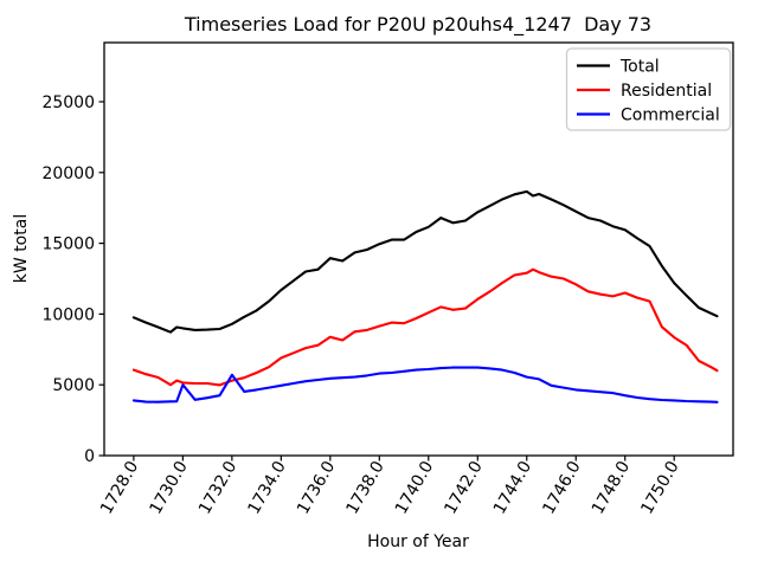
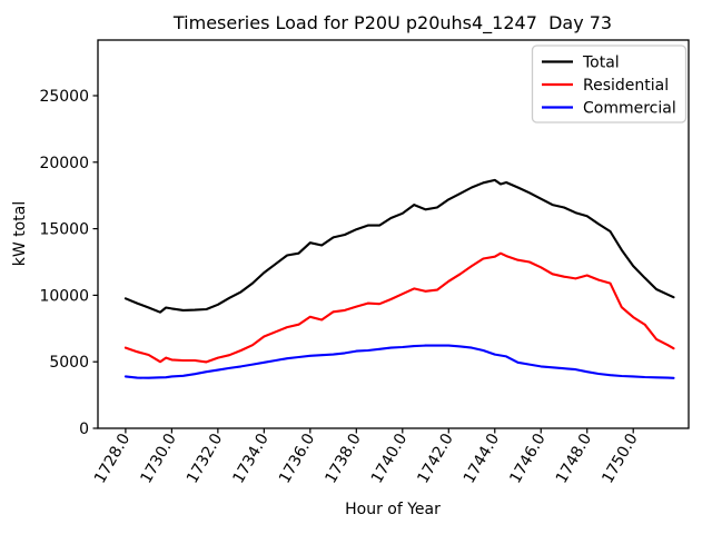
Commercial/1730.0: 5000 -> 3900
Commercial/1732.0: 5700 -> 4400
